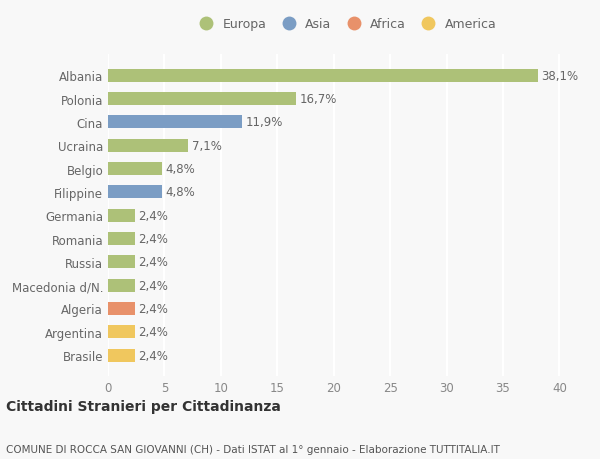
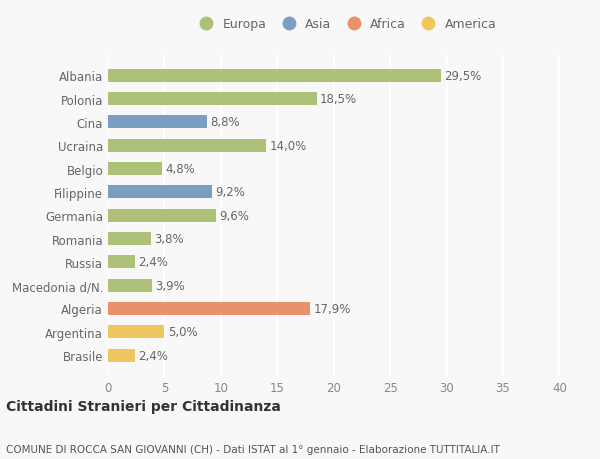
Albania: 38,1% -> 29,5%
Polonia: 16,7% -> 18,5%
Cina: 11,9% -> 8,8%
Ucraina: 7,1% -> 14,0%
Filippine: 4,8% -> 9,2%
Germania: 2,4% -> 9,6%
Romania: 2,4% -> 3,8%
Macedonia d/N.: 2,4% -> 3,9%
Algeria: 2,4% -> 17,9%
Argentina: 2,4% -> 5,0%
